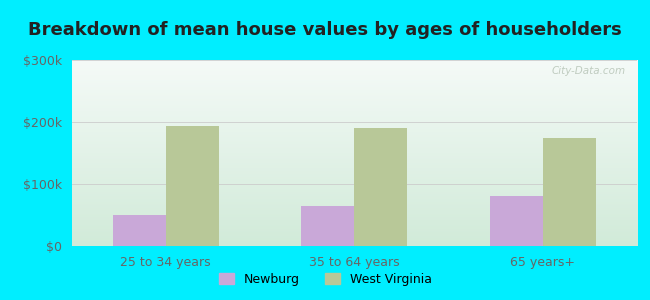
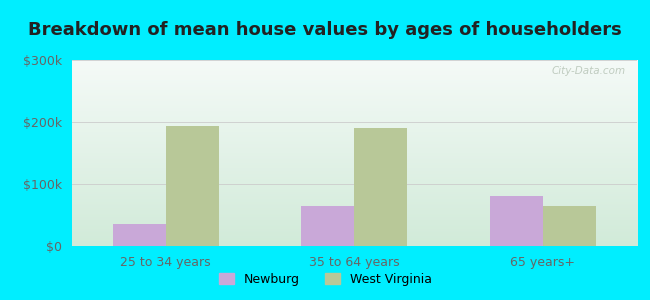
Newburg/25 to 34 years: $50k -> $36k
West Virginia/65 years+: $175k -> $64k
